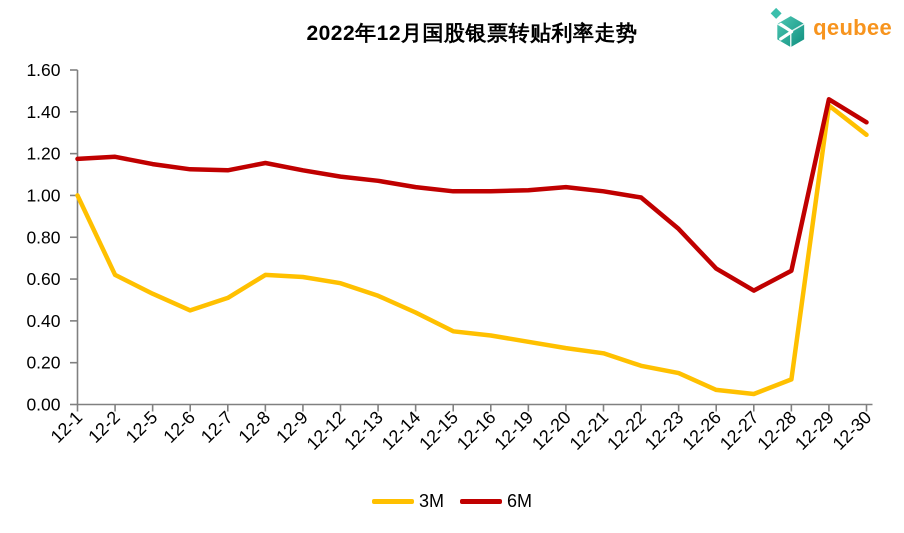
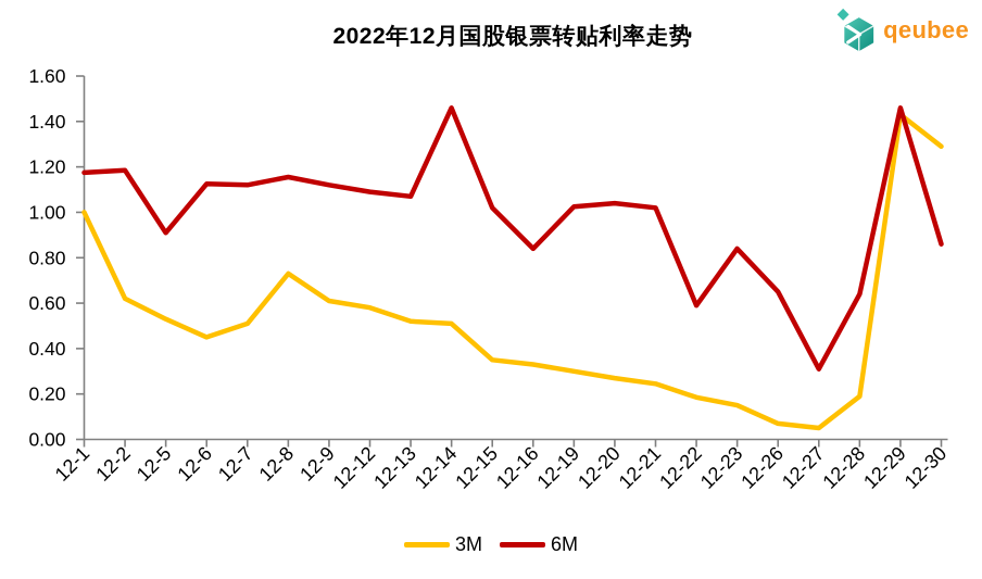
6M/12-5: 1.15 -> 0.91
3M/12-8: 0.62 -> 0.73
3M/12-14: 0.44 -> 0.51
6M/12-14: 1.04 -> 1.46
6M/12-16: 1.02 -> 0.84
6M/12-22: 0.99 -> 0.59
6M/12-27: 0.55 -> 0.31
3M/12-28: 0.12 -> 0.19
6M/12-30: 1.35 -> 0.86
